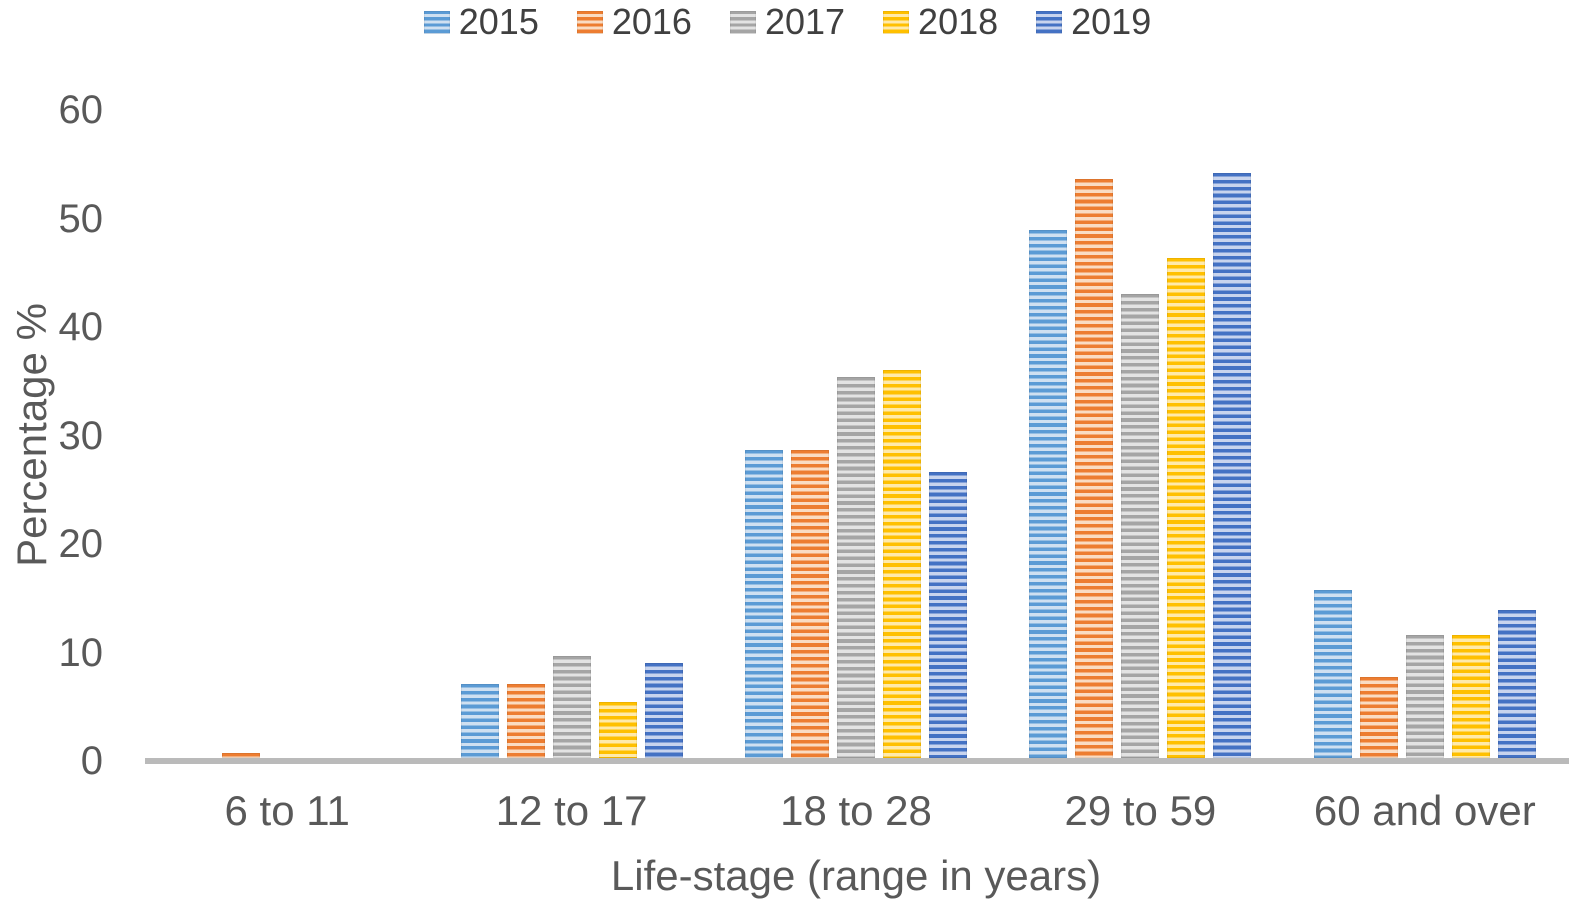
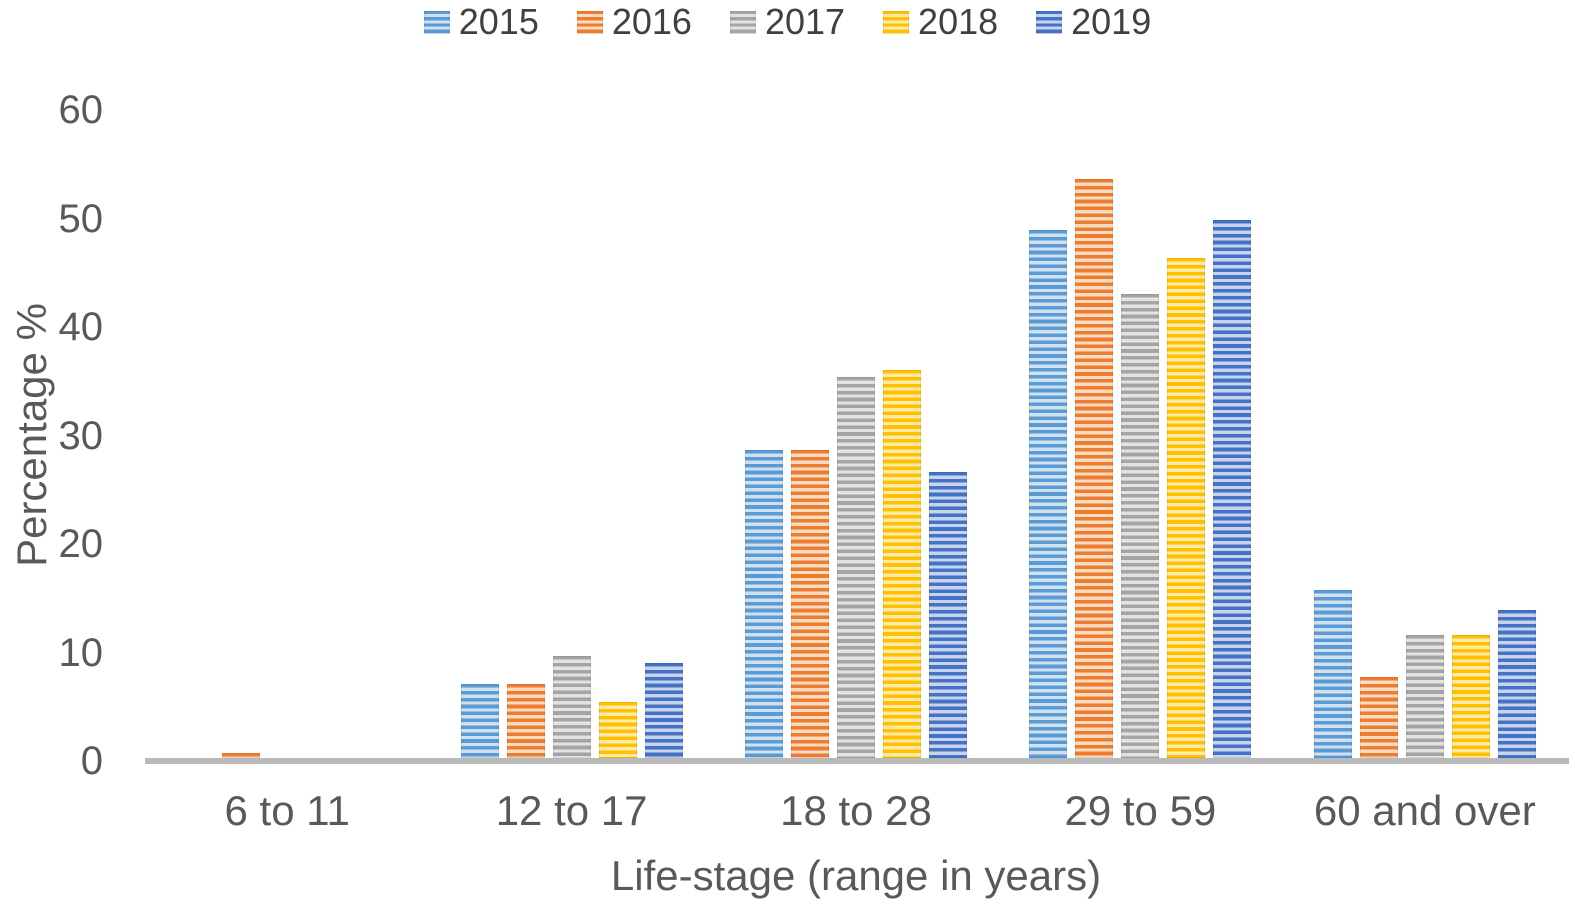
2019/29 to 59: 53.9 -> 49.6
